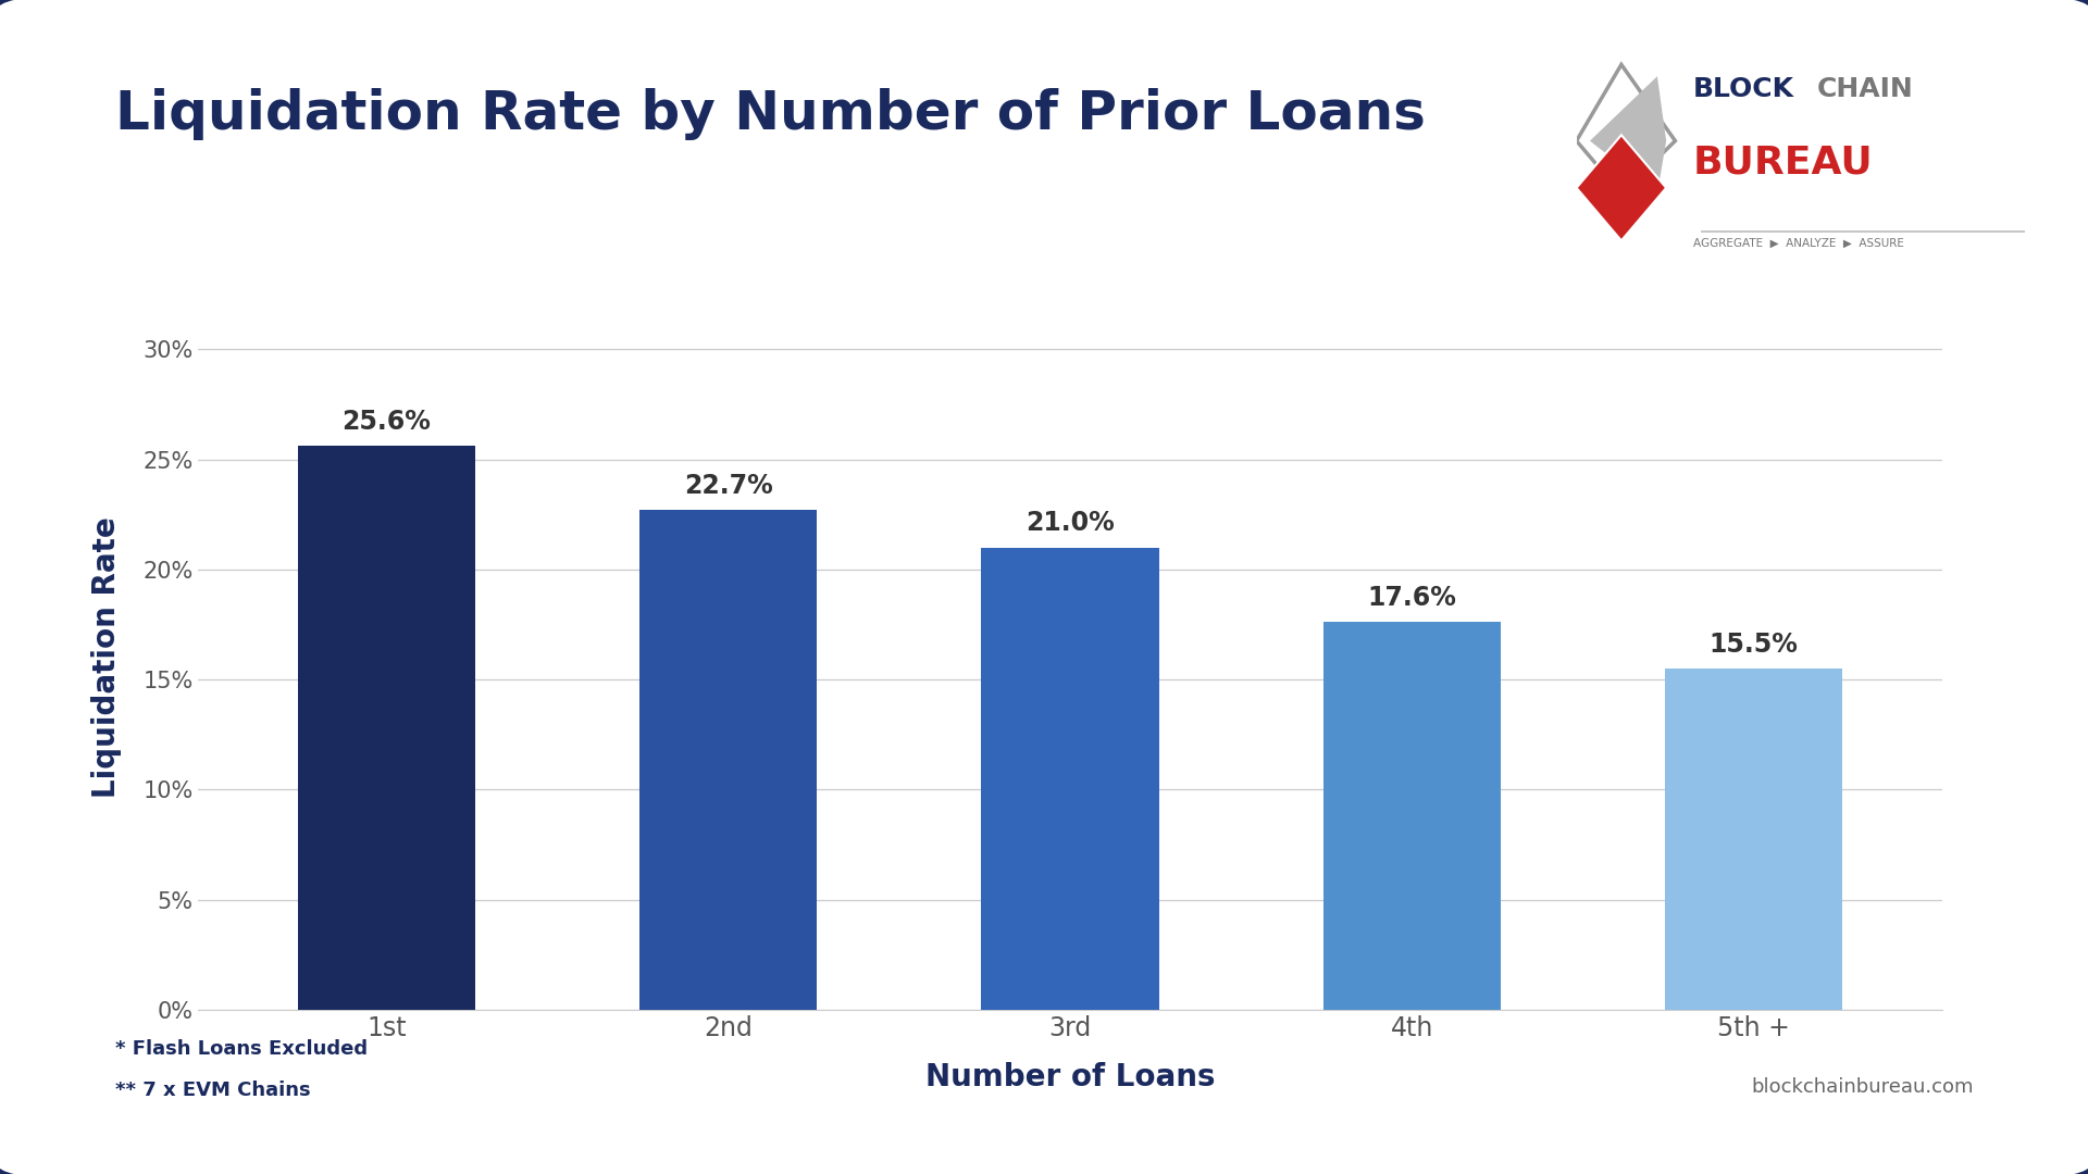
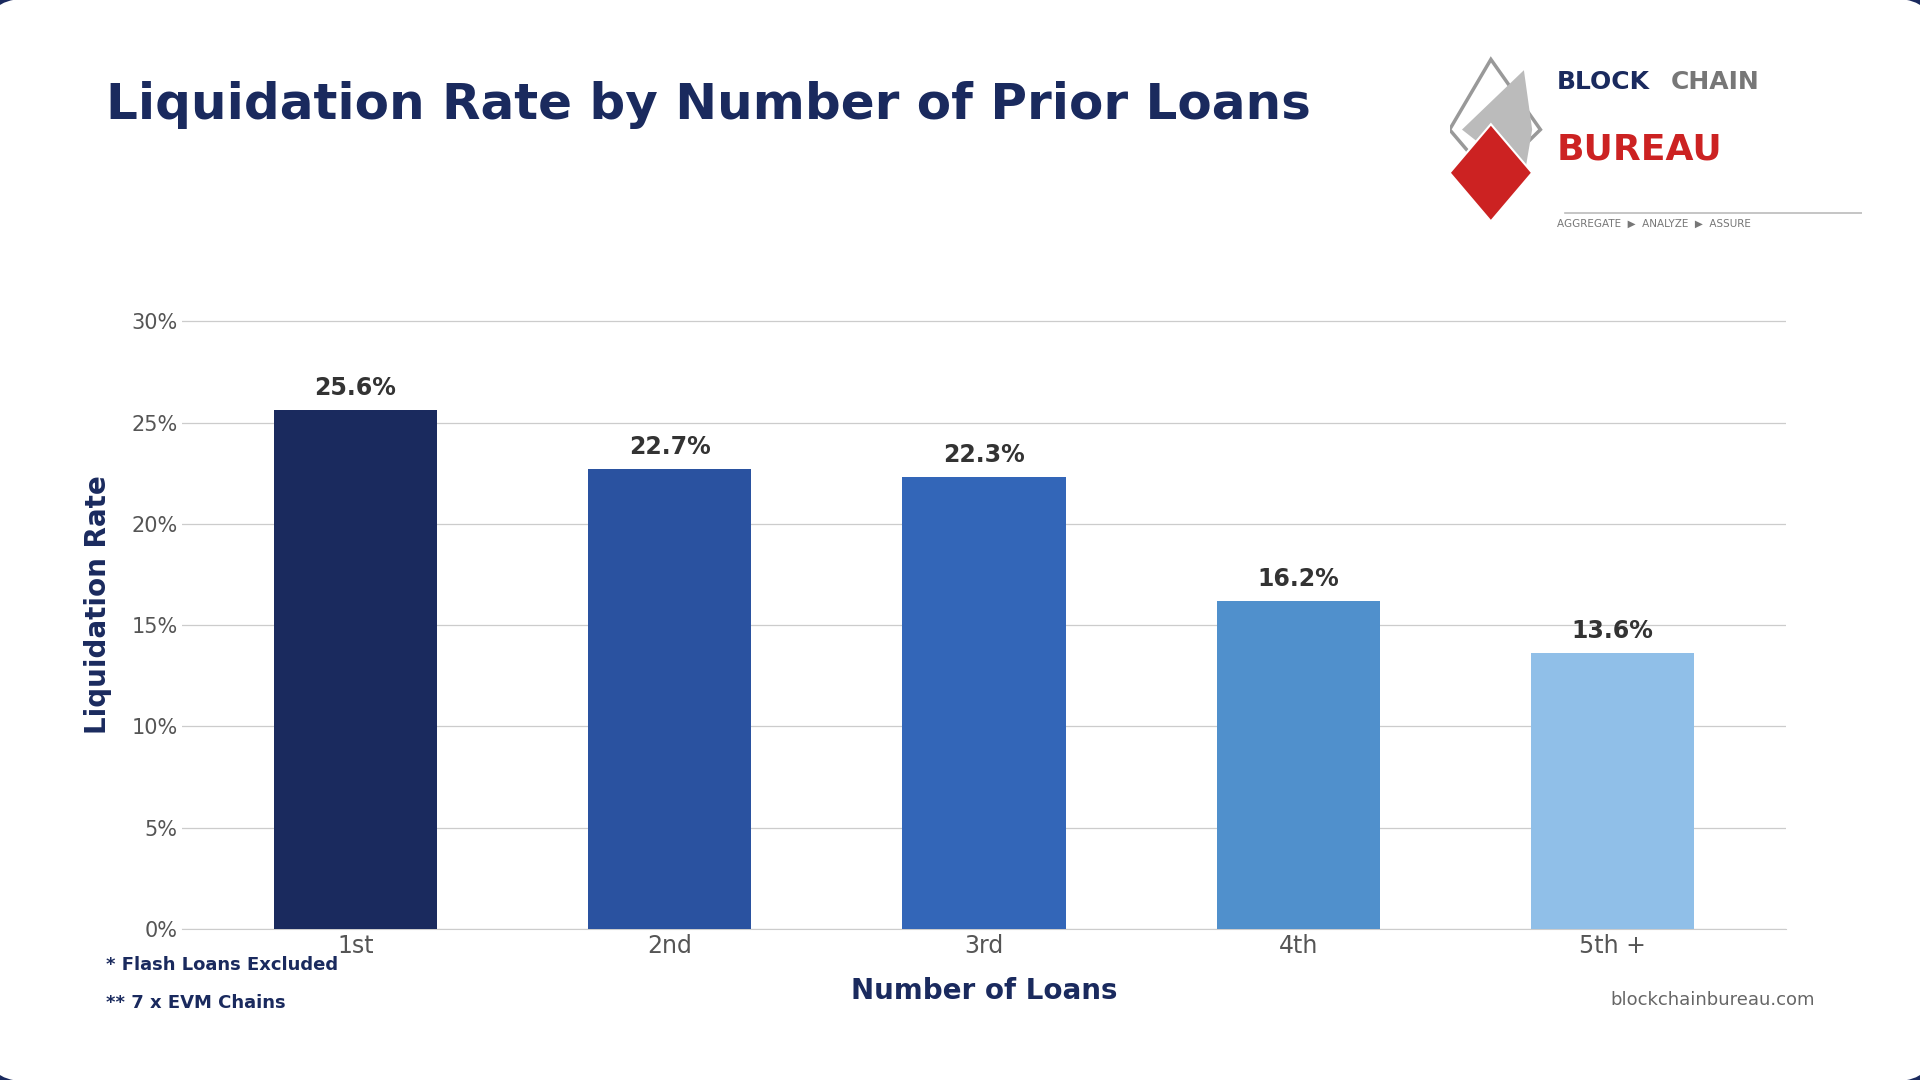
3rd: 21.0% -> 22.3%
4th: 17.6% -> 16.2%
5th +: 15.5% -> 13.6%
